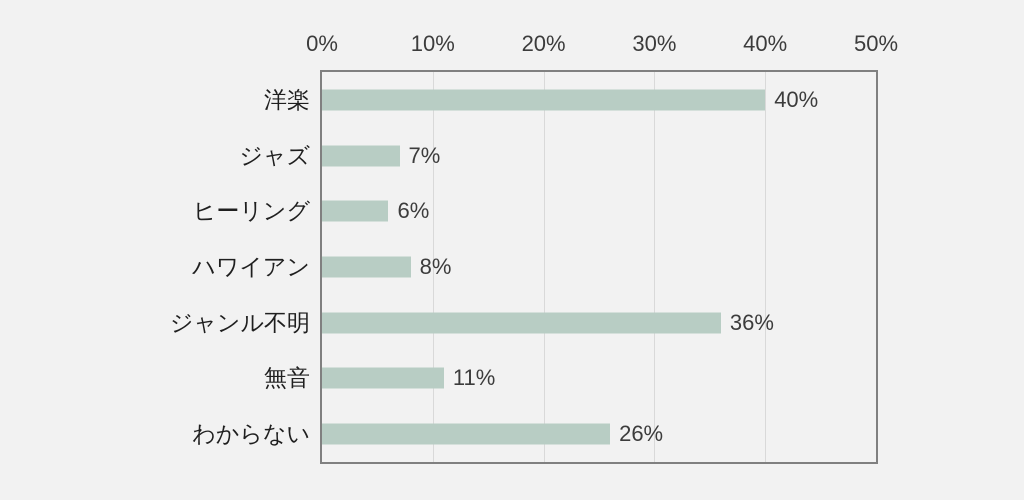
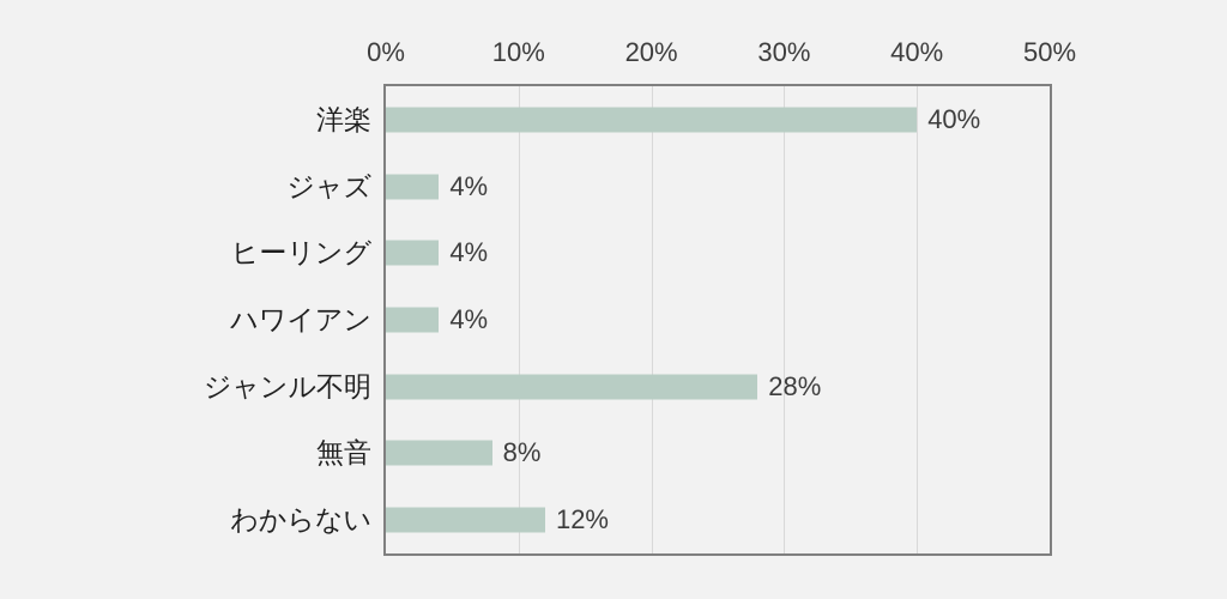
ジャズ: 7% -> 4%
ヒーリング: 6% -> 4%
ハワイアン: 8% -> 4%
ジャンル不明: 36% -> 28%
無音: 11% -> 8%
わからない: 26% -> 12%
